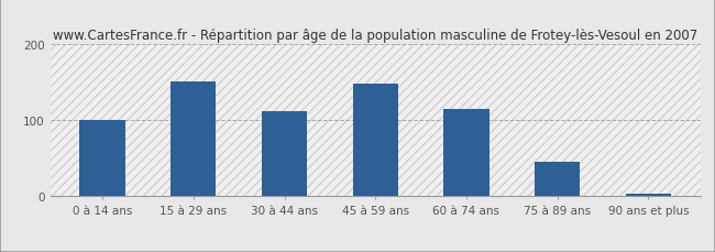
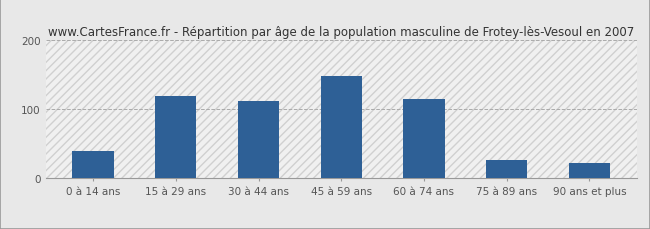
0 à 14 ans: 101 -> 40
15 à 29 ans: 152 -> 120
75 à 89 ans: 46 -> 26
90 ans et plus: 3 -> 22
